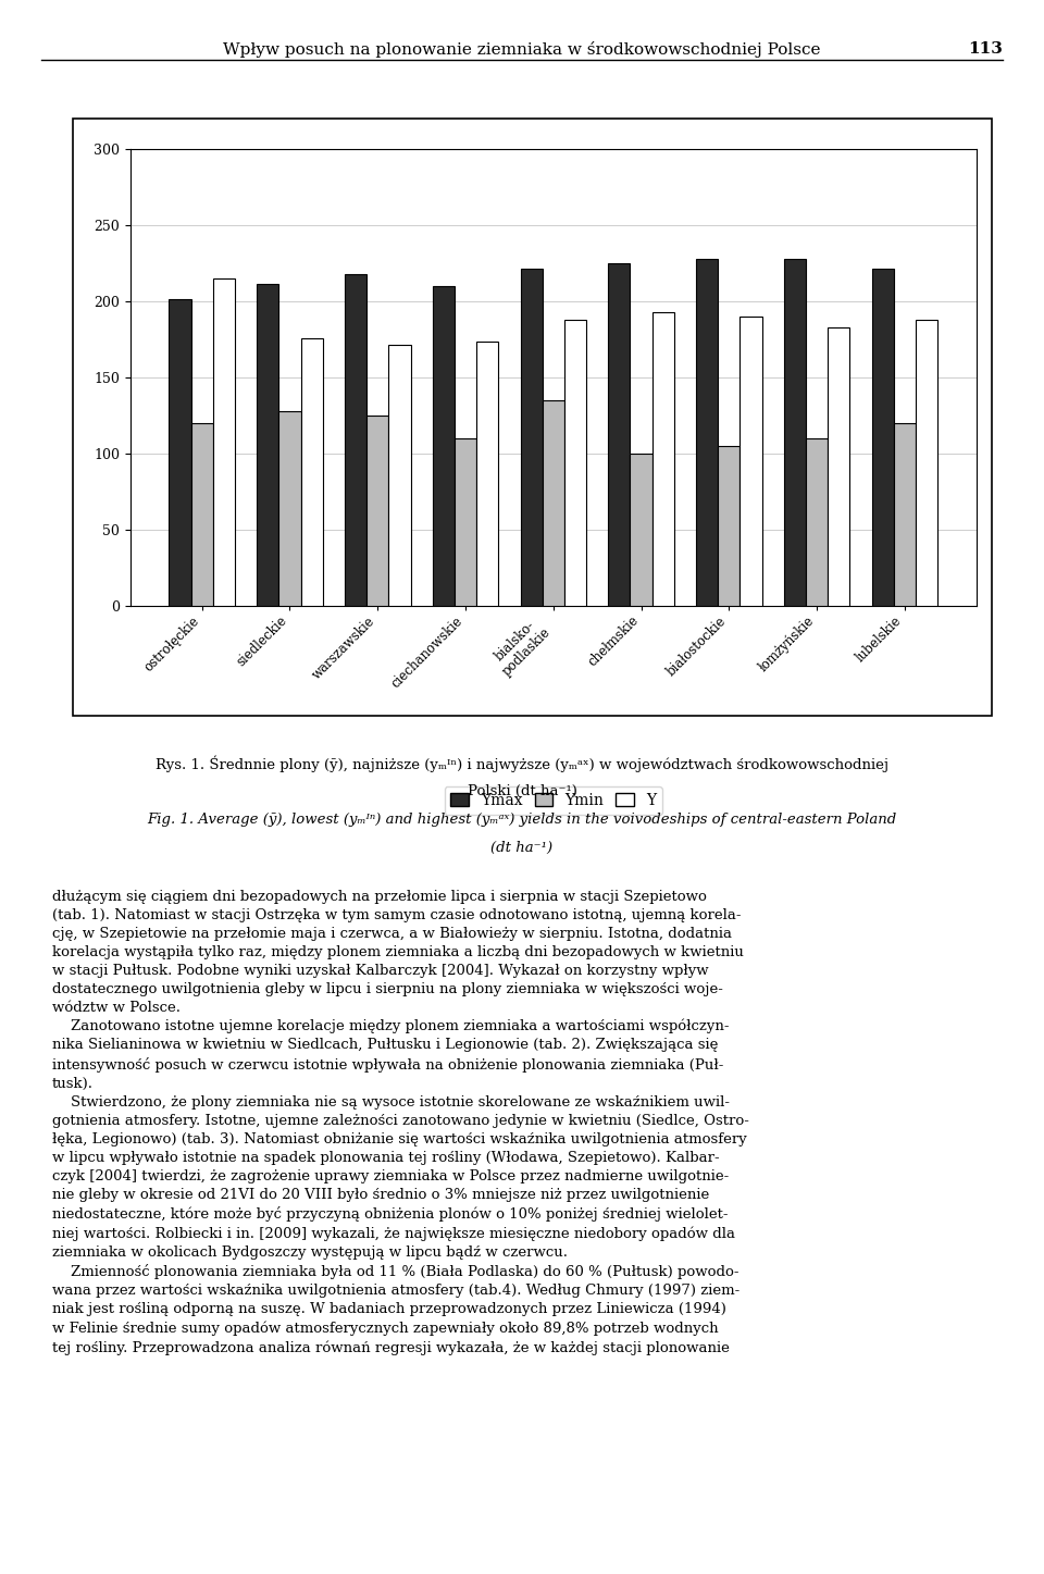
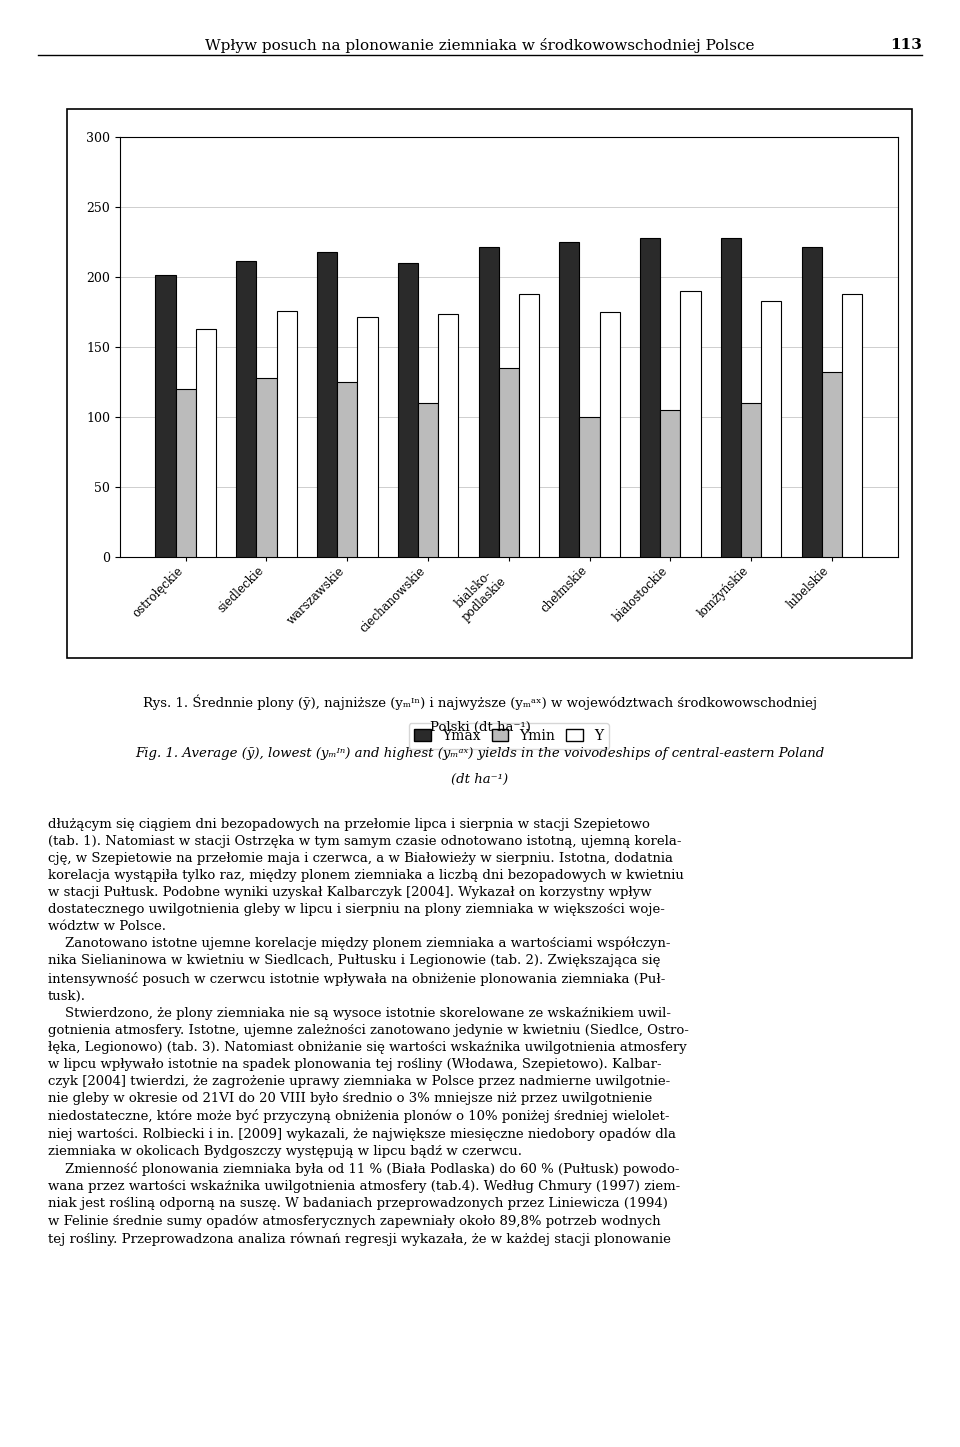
Y/ostrołęckie: 215 -> 163
Y/chełmskie: 193 -> 175
Ymin/lubelskie: 120 -> 132
